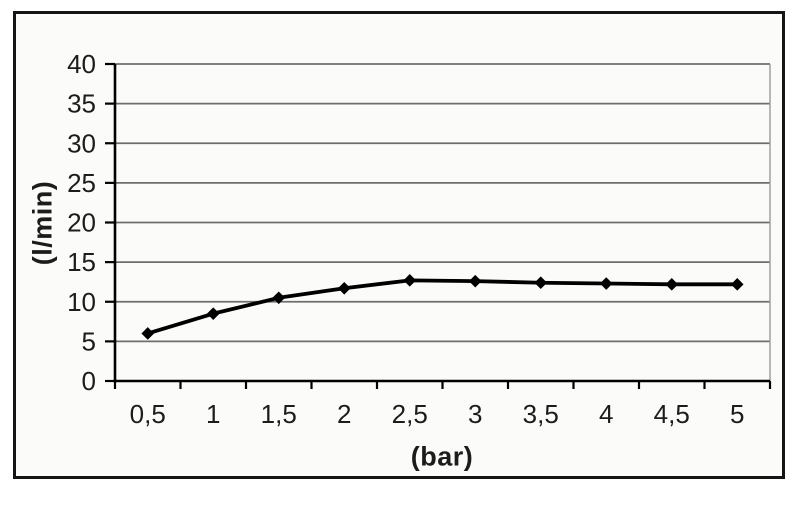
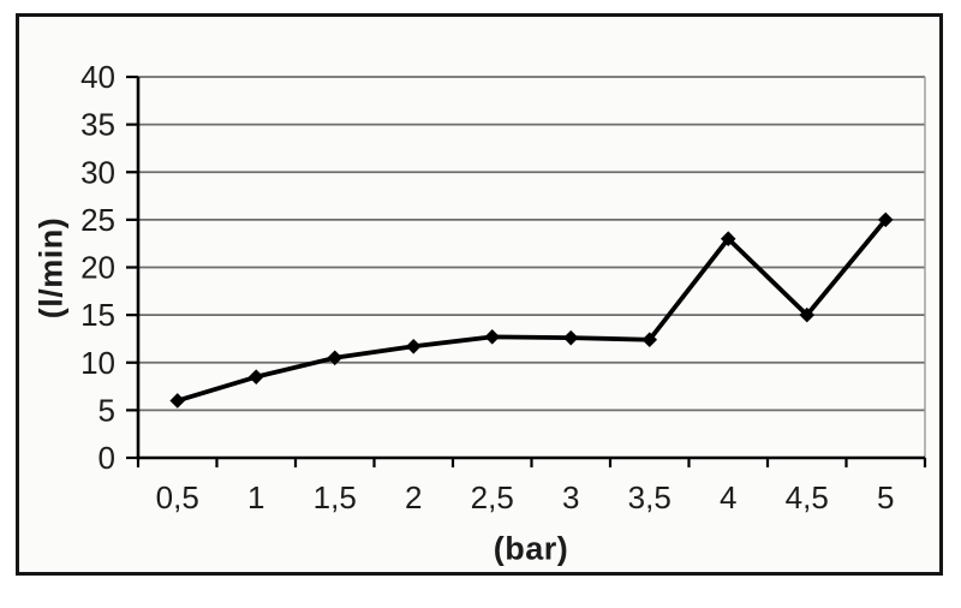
4: 12 -> 23
4,5: 12 -> 15
5: 12 -> 25
